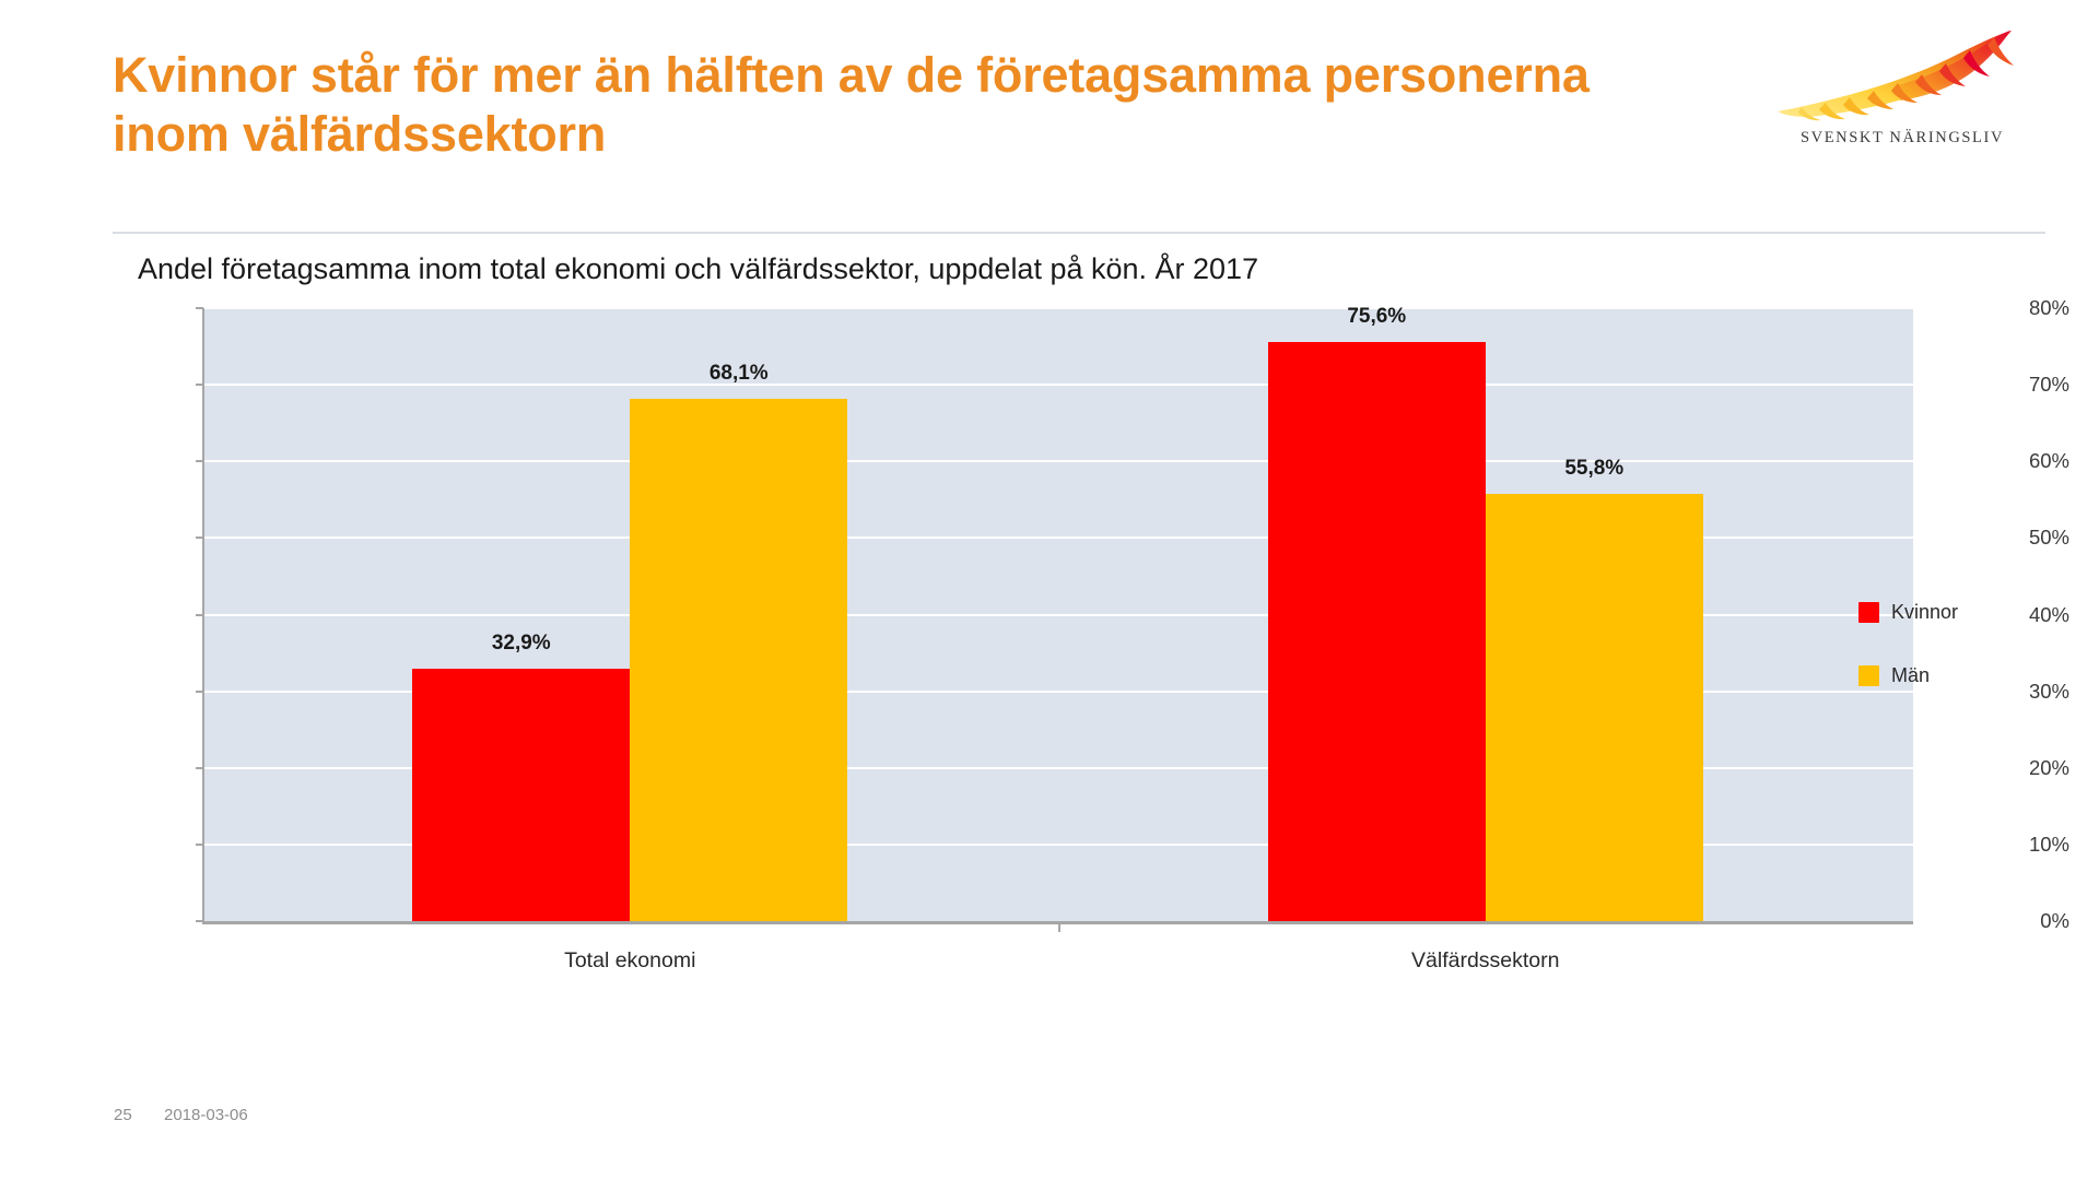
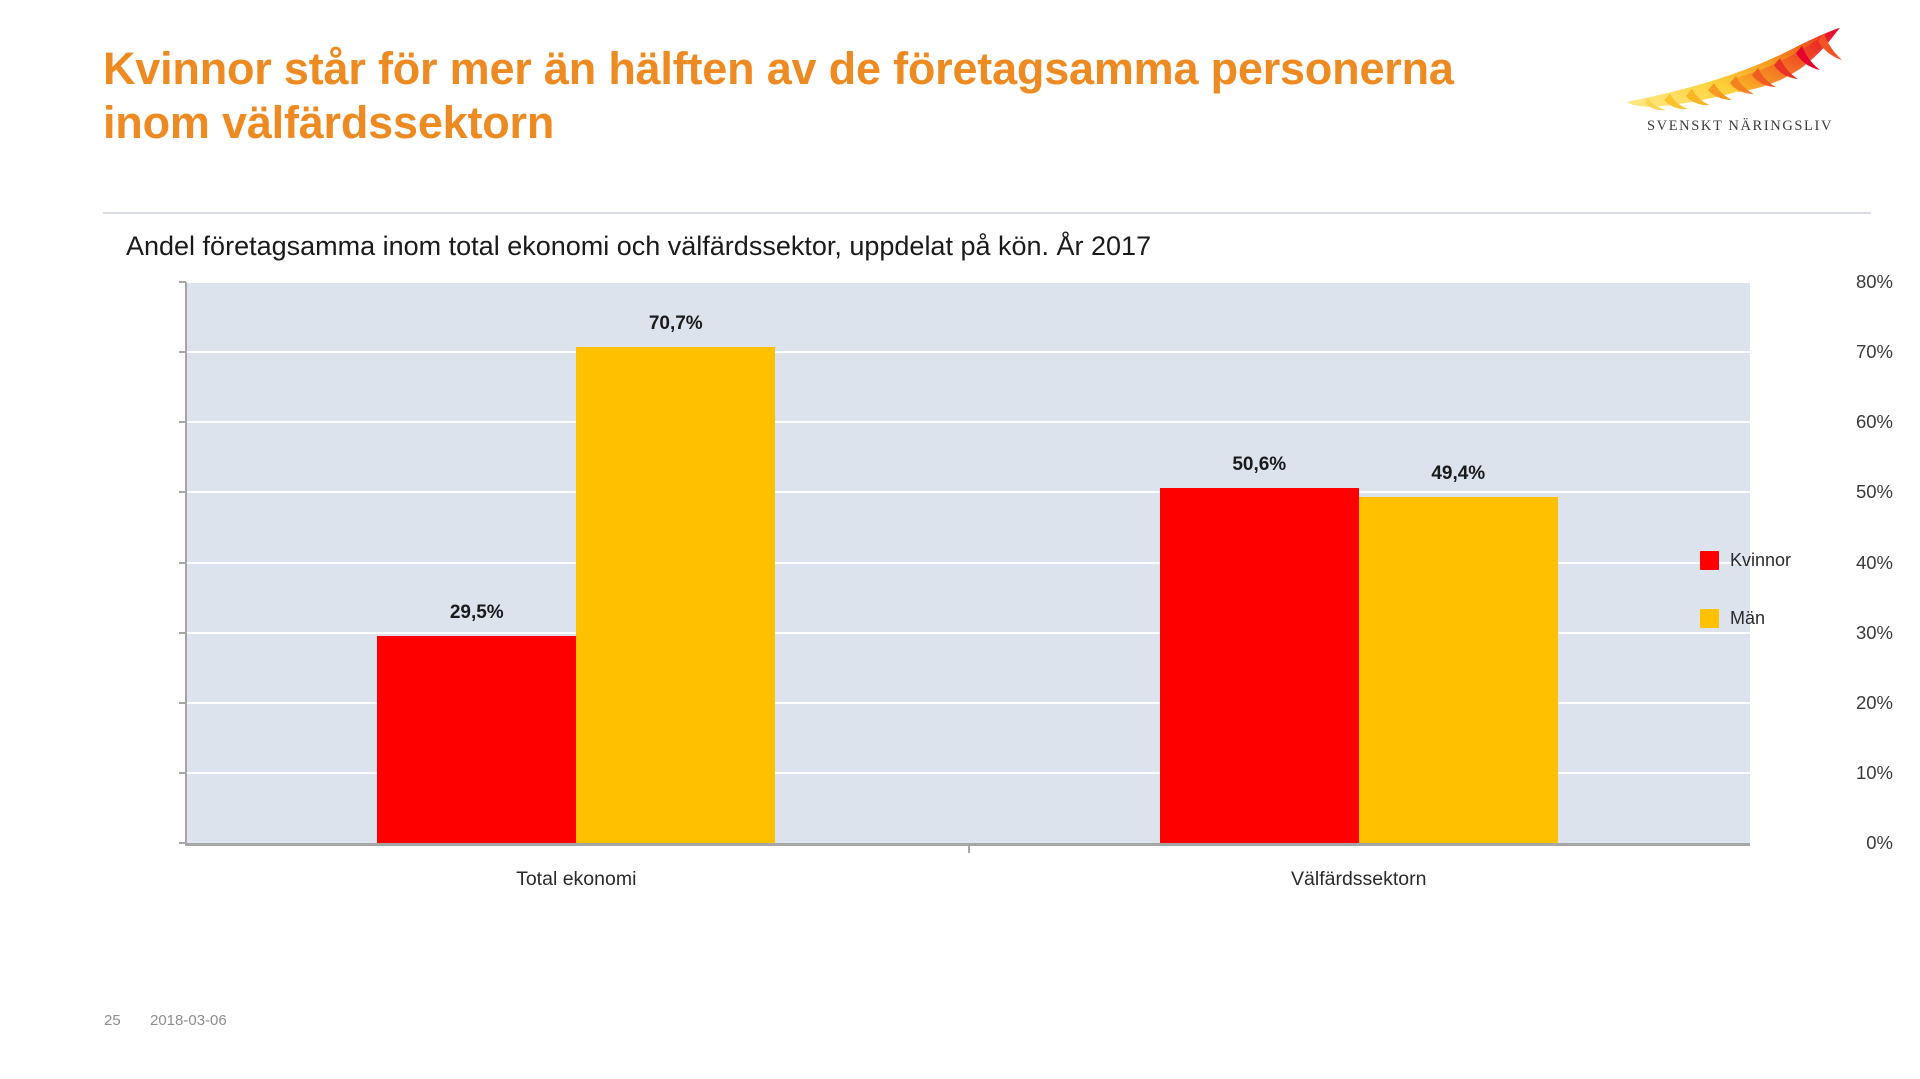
Kvinnor/Total ekonomi: 32,9% -> 29,5%
Män/Total ekonomi: 68,1% -> 70,7%
Kvinnor/Välfärdssektorn: 75,6% -> 50,6%
Män/Välfärdssektorn: 55,8% -> 49,4%
